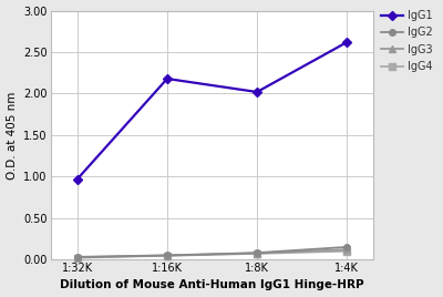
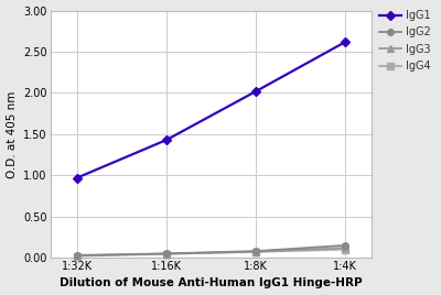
IgG1/1:16K: 2.18 -> 1.43
